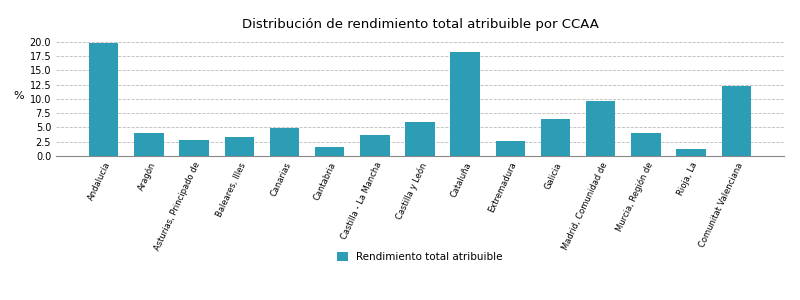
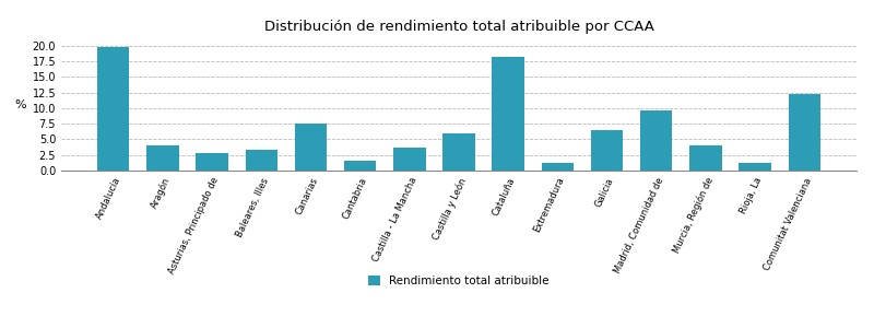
Canarias: 4.9 -> 7.6
Extremadura: 2.7 -> 1.2
